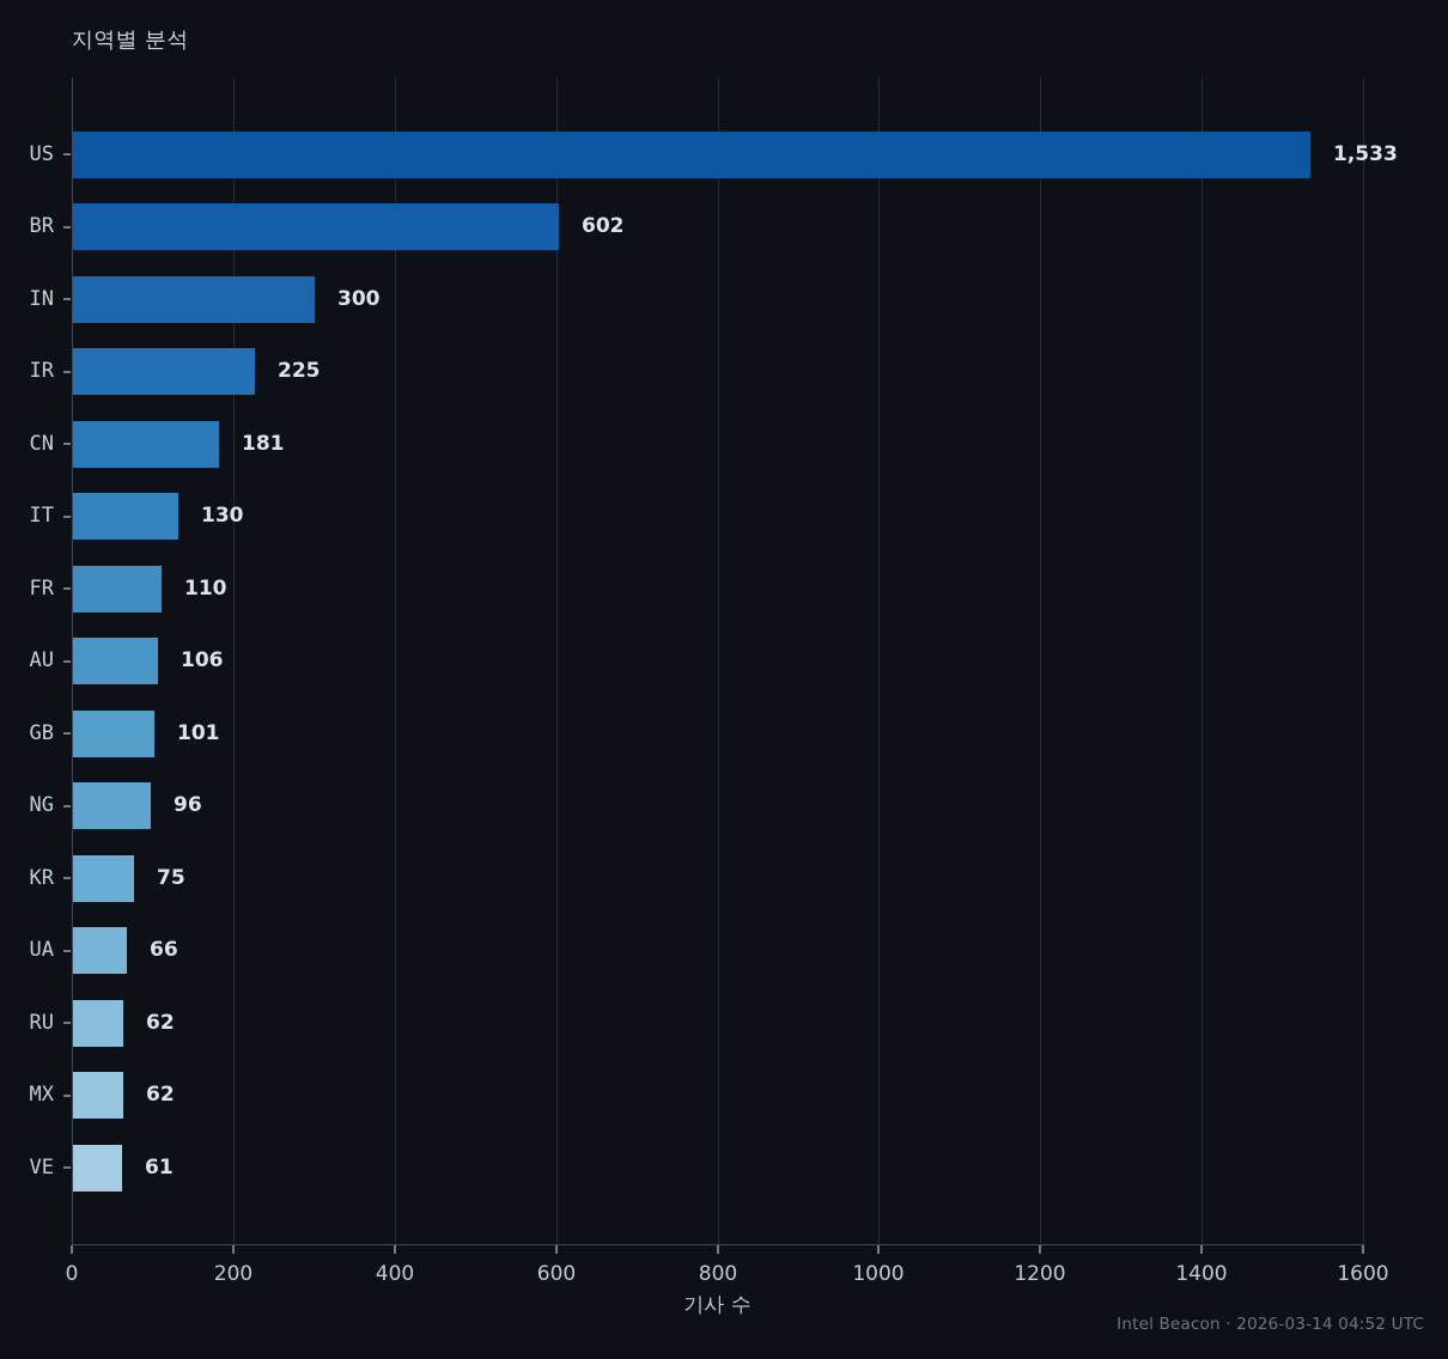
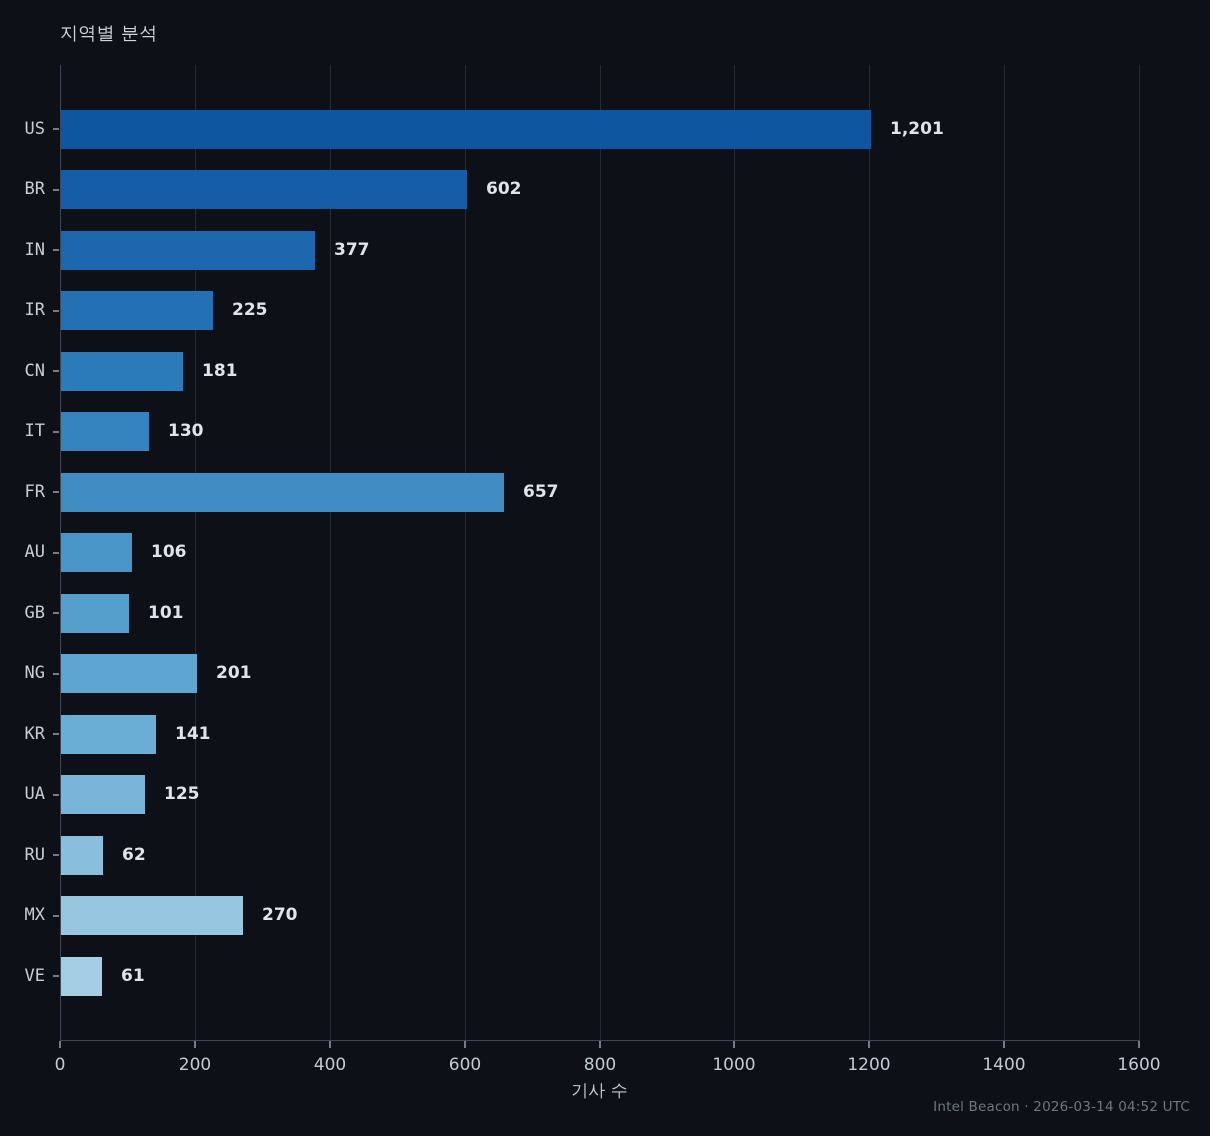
US: 1,533 -> 1,201
IN: 300 -> 377
FR: 110 -> 657
NG: 96 -> 201
KR: 75 -> 141
UA: 66 -> 125
MX: 62 -> 270
